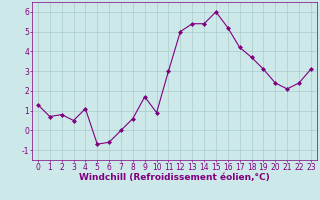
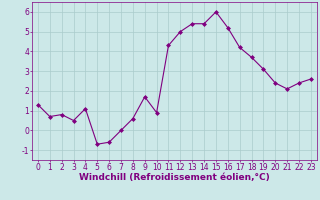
11: 3.0 -> 4.3
23: 3.1 -> 2.6
